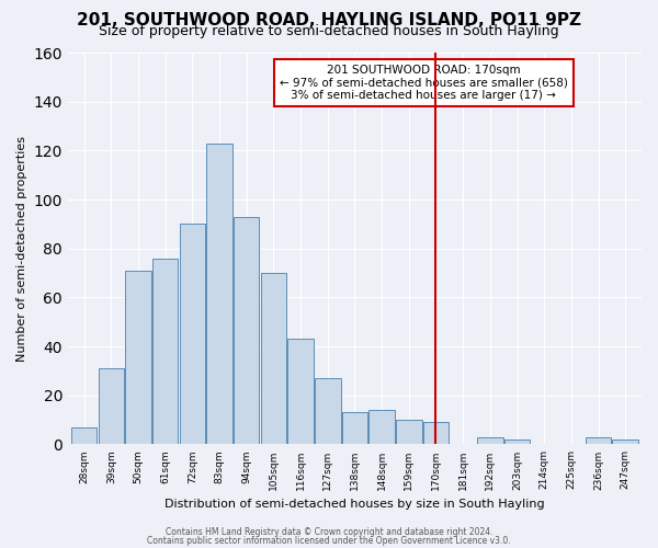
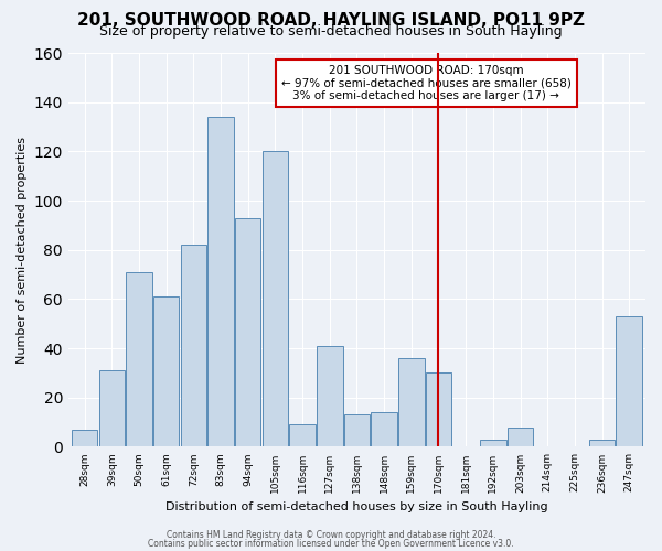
61sqm: 76 -> 61
72sqm: 90 -> 82
83sqm: 123 -> 134
105sqm: 70 -> 120
116sqm: 43 -> 9
127sqm: 27 -> 41
159sqm: 10 -> 36
170sqm: 9 -> 30
203sqm: 2 -> 8
247sqm: 2 -> 53
